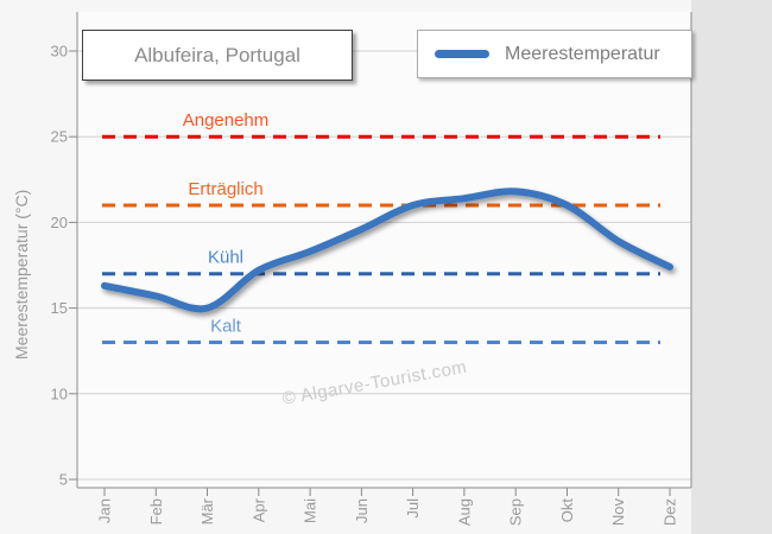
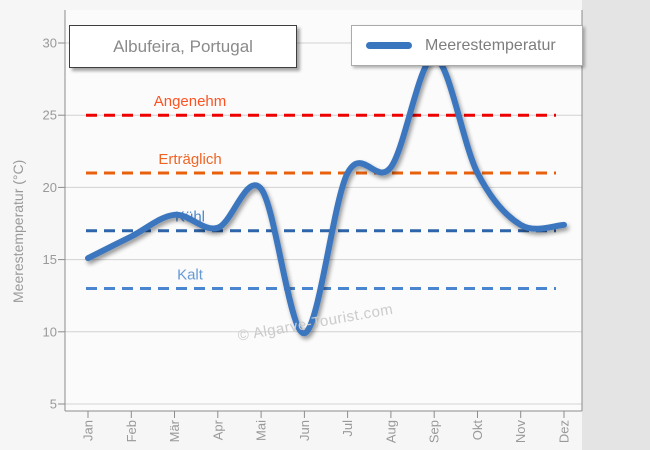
Jan: 16.3 -> 15.1
Feb: 15.7 -> 16.6
Mär: 15.0 -> 18.1
Mai: 18.3 -> 19.9
Jun: 19.6 -> 9.9
Sep: 21.8 -> 29.0
Nov: 18.9 -> 17.4
